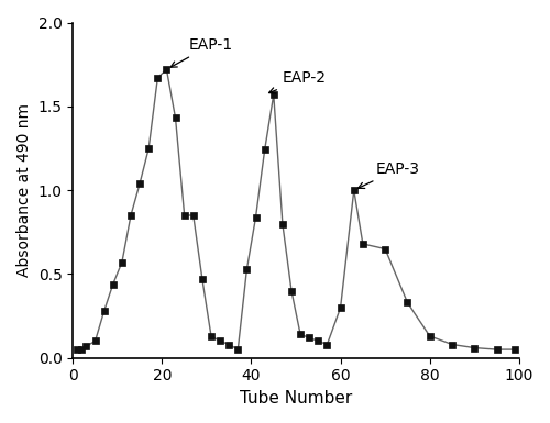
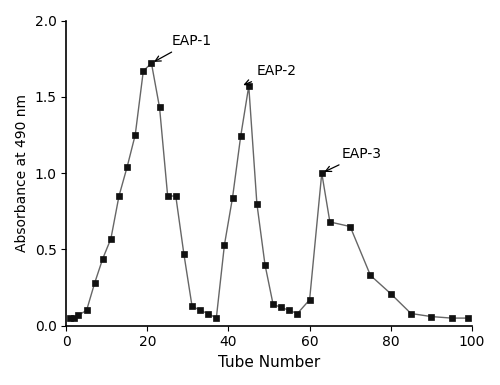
60: 0.30 -> 0.17
80: 0.13 -> 0.21
